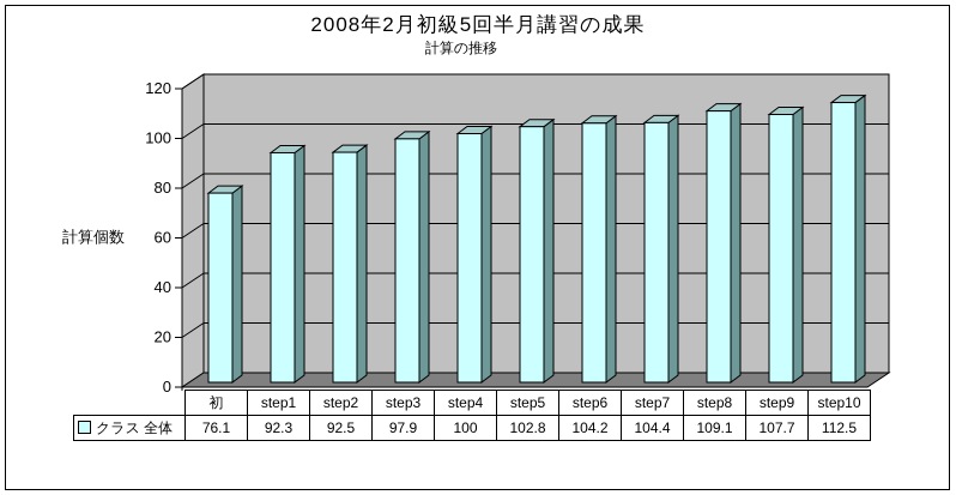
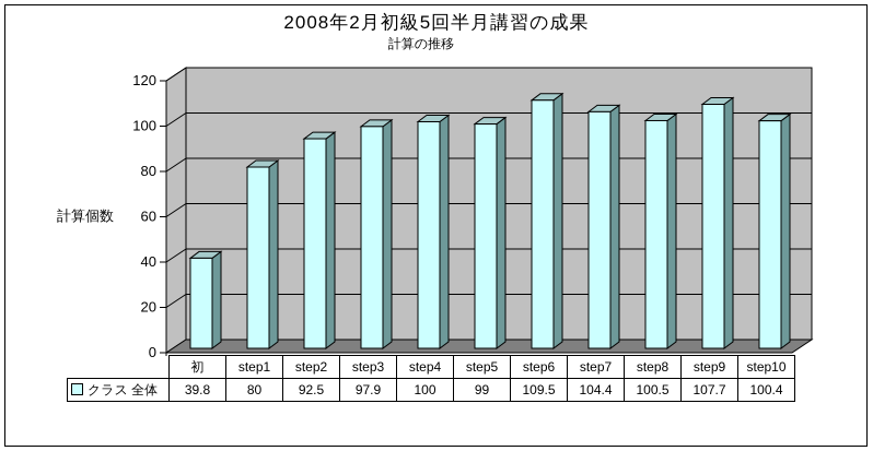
初: 76.1 -> 39.8
step1: 92.3 -> 80
step5: 102.8 -> 99
step6: 104.2 -> 109.5
step8: 109.1 -> 100.5
step10: 112.5 -> 100.4
